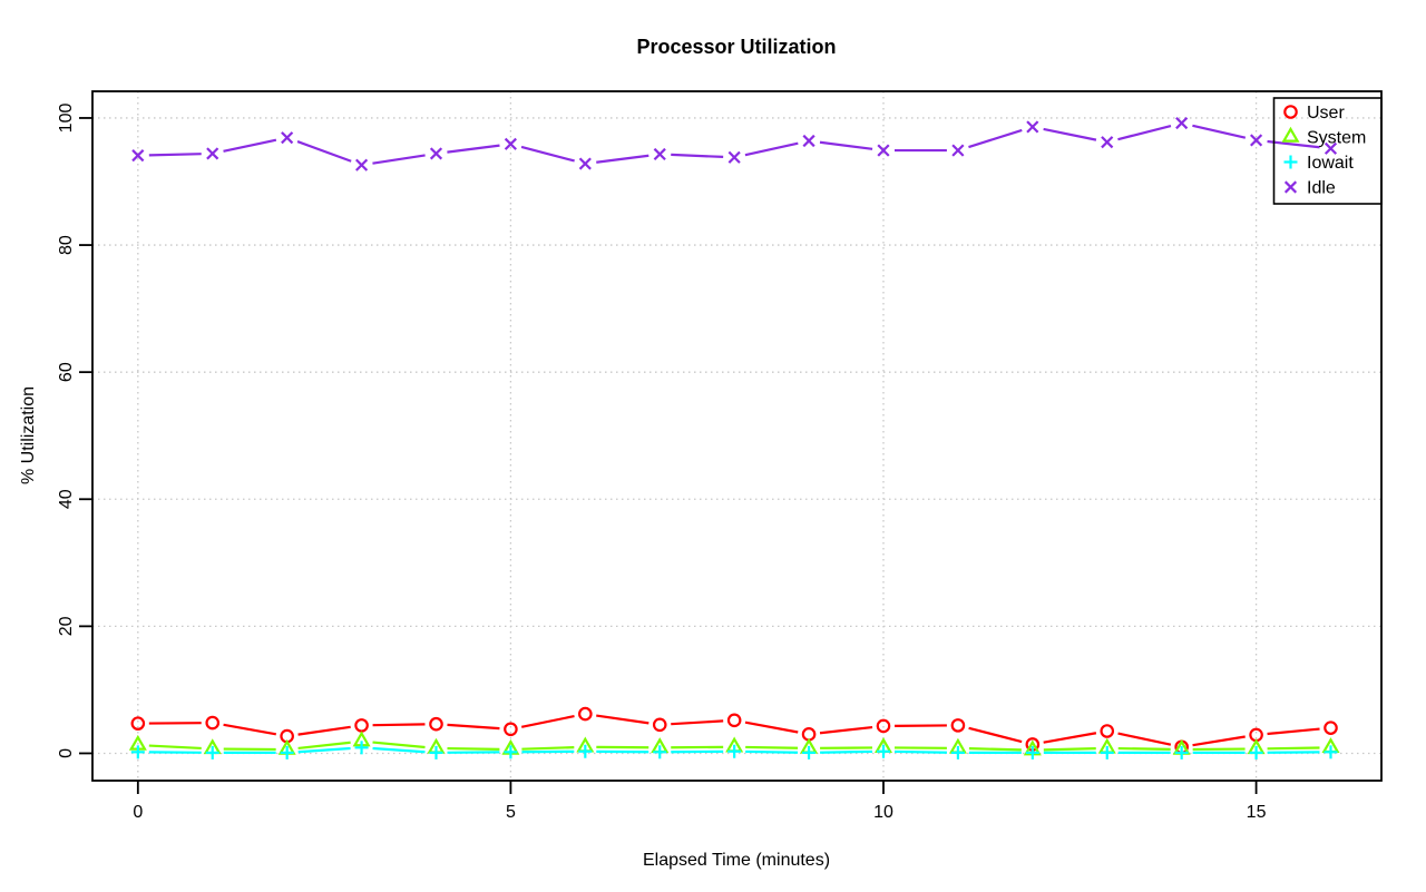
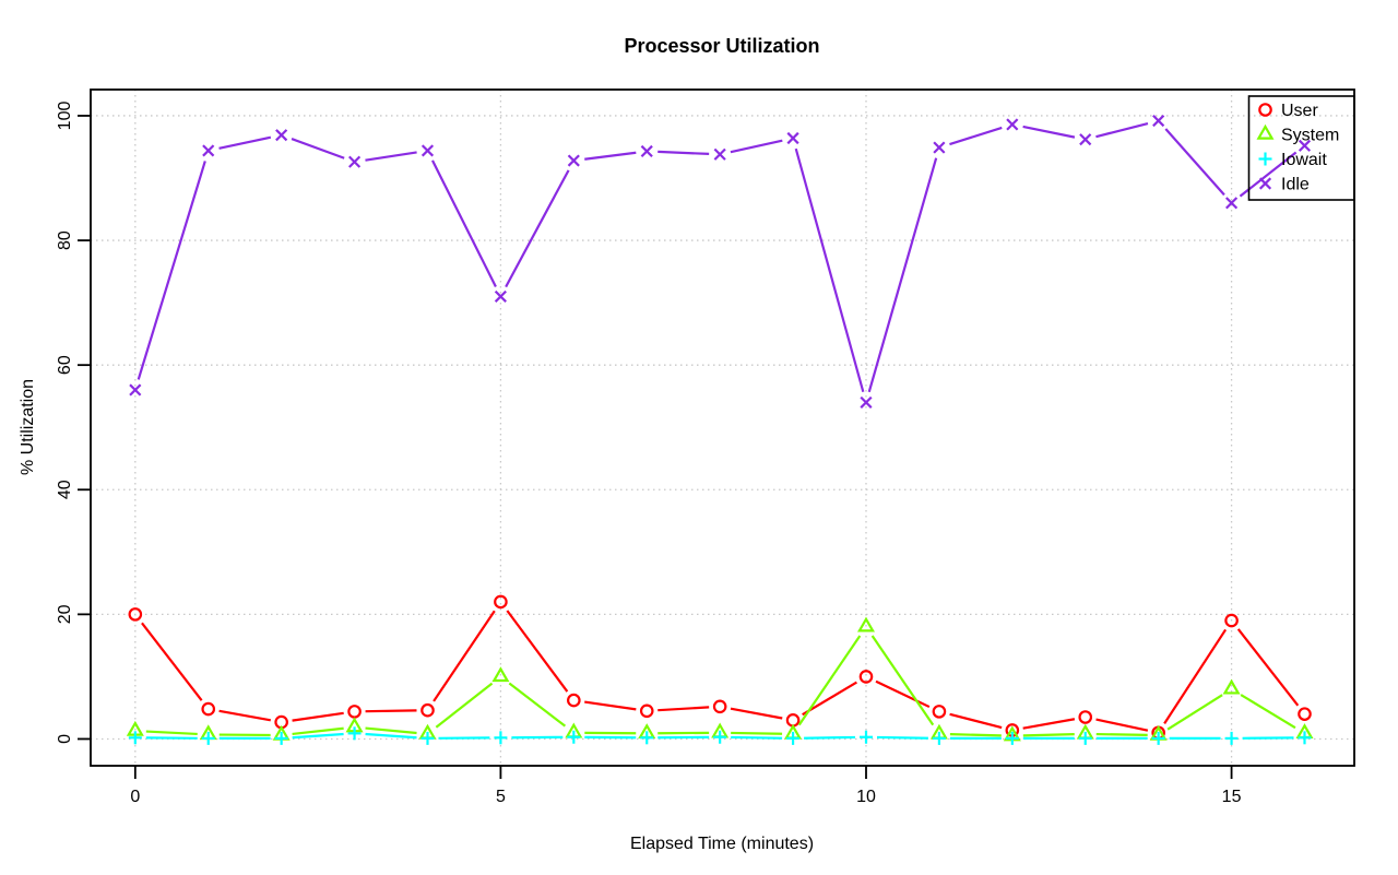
User/0: 5 -> 20
Idle/0: 94 -> 56
User/5: 4 -> 22
System/5: 1 -> 10
Idle/5: 96 -> 71
User/10: 4 -> 10
System/10: 1 -> 18
Idle/10: 95 -> 54
User/15: 3 -> 19
System/15: 1 -> 8
Idle/15: 96 -> 86
